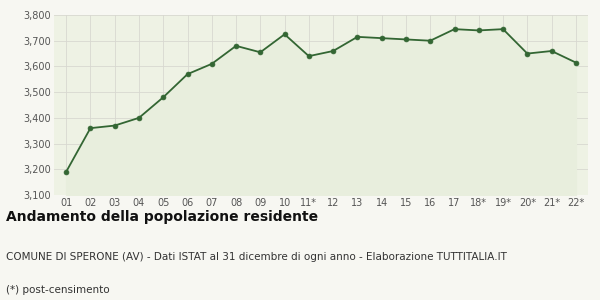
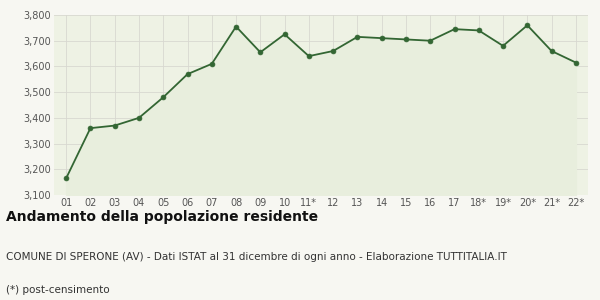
01: 3,190 -> 3,165
08: 3,680 -> 3,755
19*: 3,745 -> 3,680
20*: 3,650 -> 3,760
